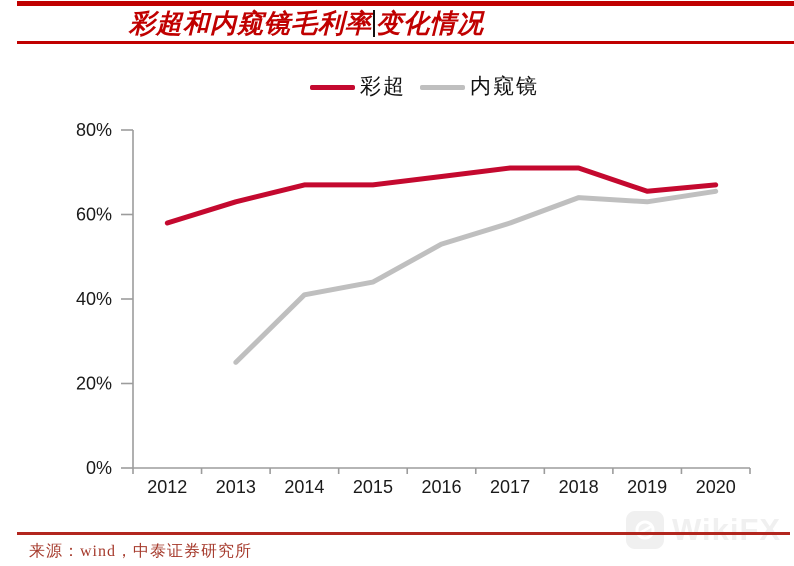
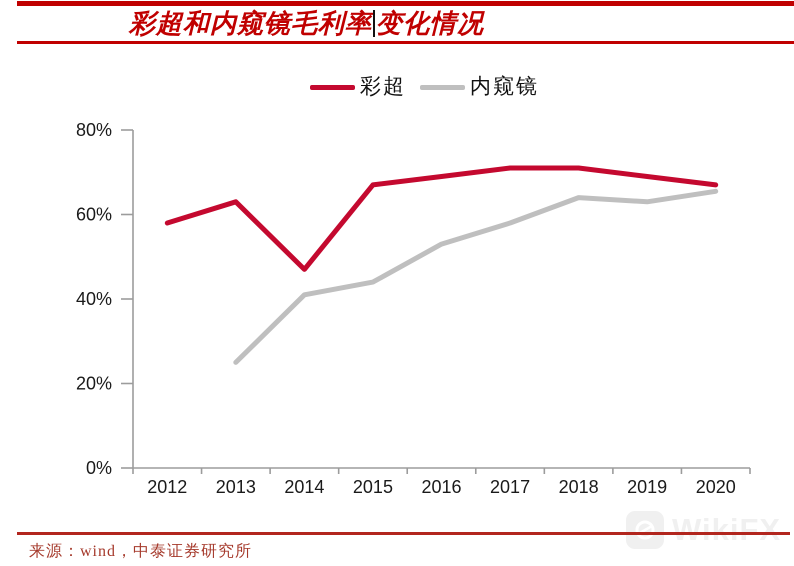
彩超/2014: 67% -> 47%
彩超/2019: 66% -> 69%
